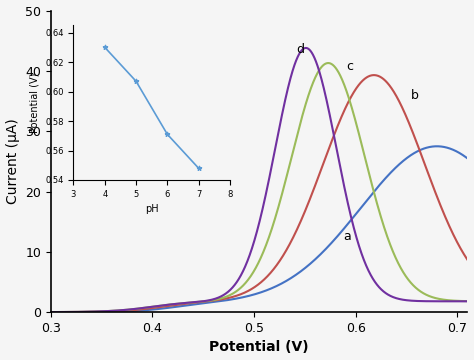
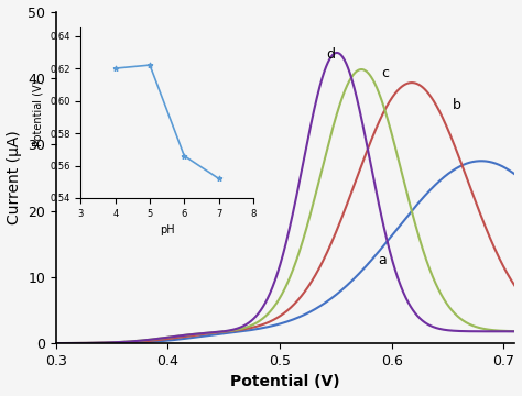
4: 0.630 -> 0.620
5: 0.607 -> 0.622
6: 0.571 -> 0.566
7: 0.548 -> 0.552
